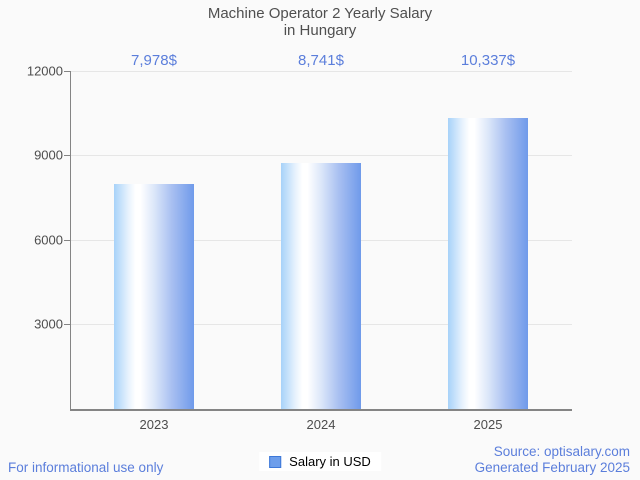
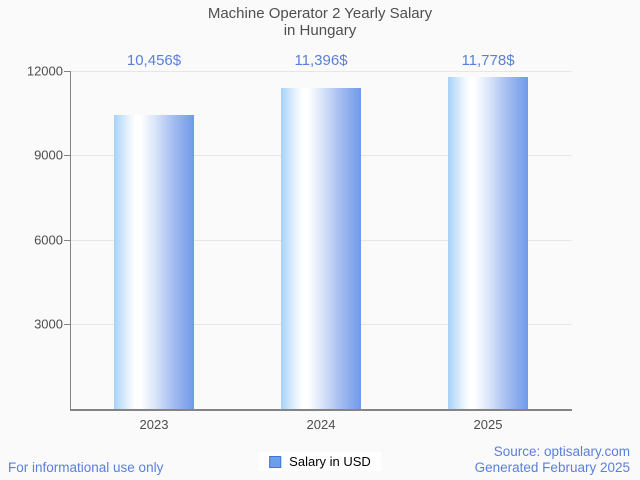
2023: 7,978 -> 10,456
2024: 8,741 -> 11,396
2025: 10,337 -> 11,778
